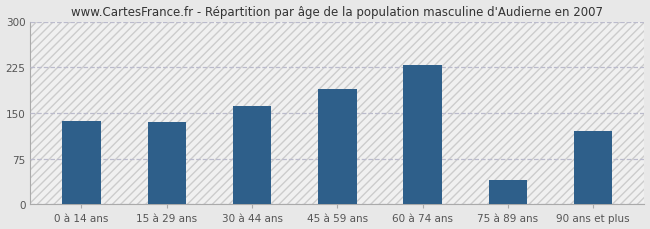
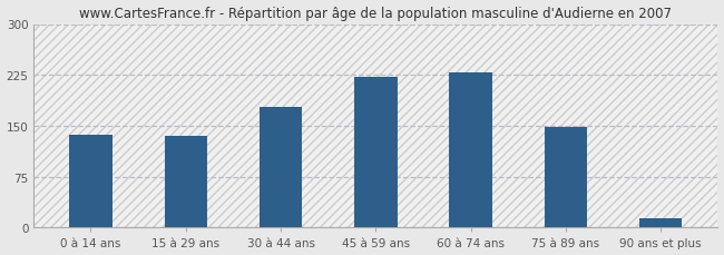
30 à 44 ans: 162 -> 178
45 à 59 ans: 190 -> 222
75 à 89 ans: 40 -> 149
90 ans et plus: 120 -> 13
